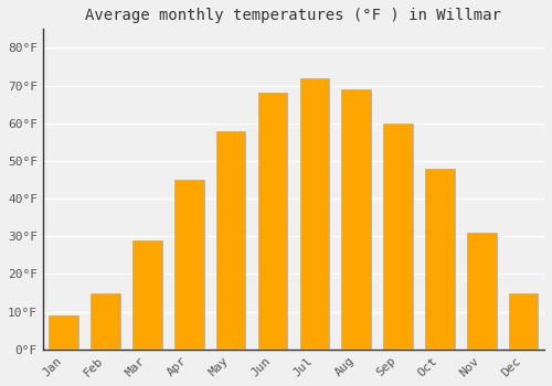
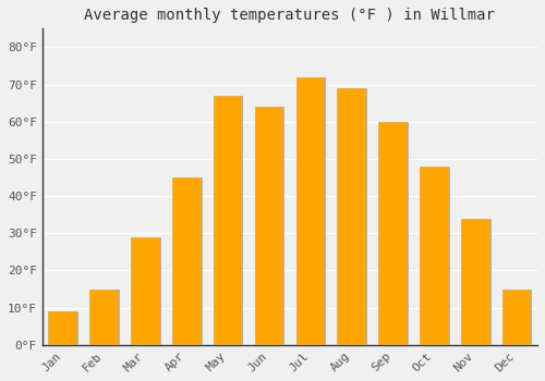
May: 58°F -> 67°F
Jun: 68°F -> 64°F
Nov: 31°F -> 34°F
